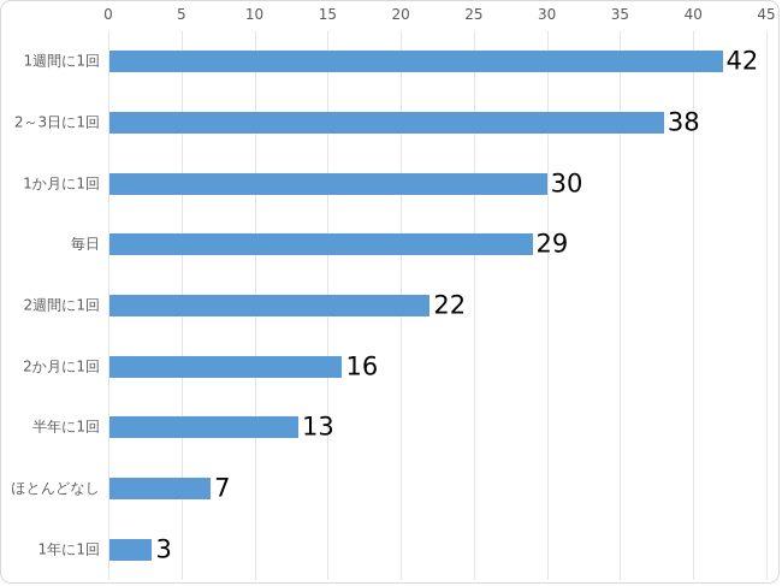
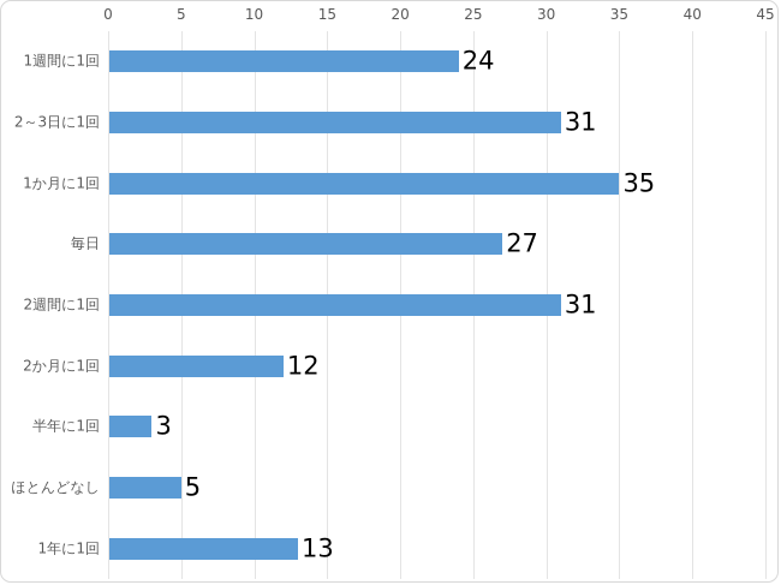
1週間に1回: 42 -> 24
2～3日に1回: 38 -> 31
1か月に1回: 30 -> 35
毎日: 29 -> 27
2週間に1回: 22 -> 31
2か月に1回: 16 -> 12
半年に1回: 13 -> 3
ほとんどなし: 7 -> 5
1年に1回: 3 -> 13
